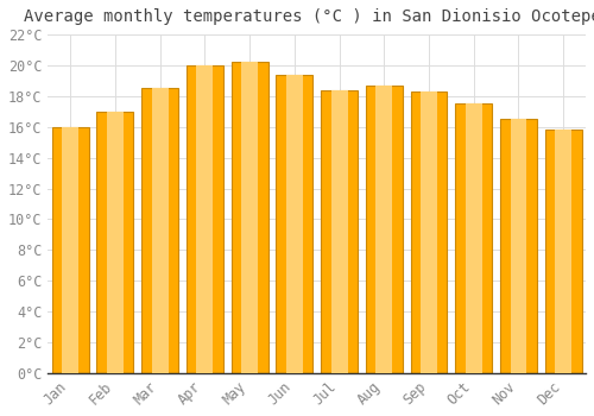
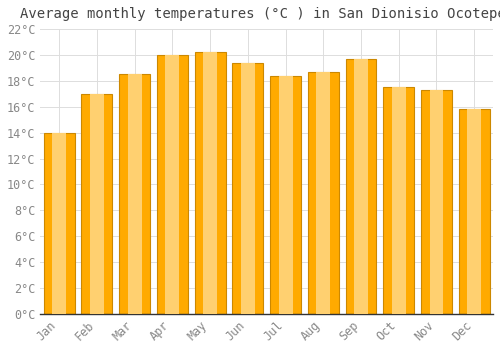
Jan: 16.0°C -> 14.0°C
Sep: 18.3°C -> 19.7°C
Nov: 16.5°C -> 17.3°C
